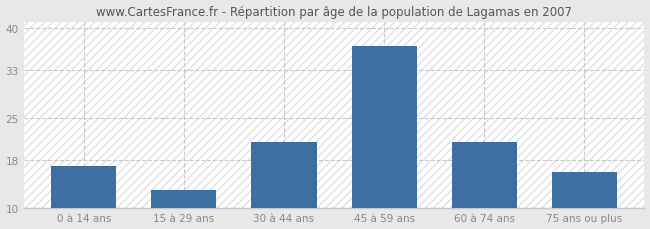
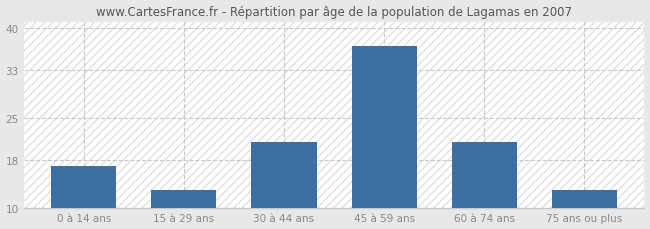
75 ans ou plus: 16 -> 13
